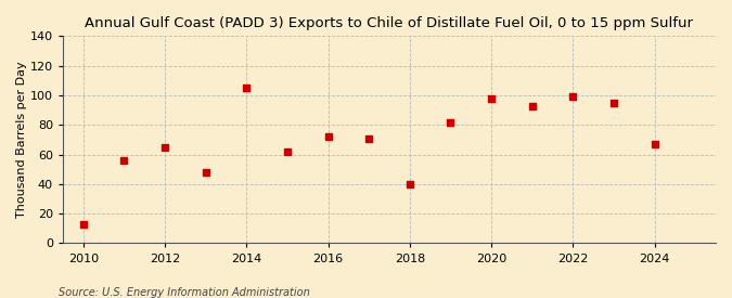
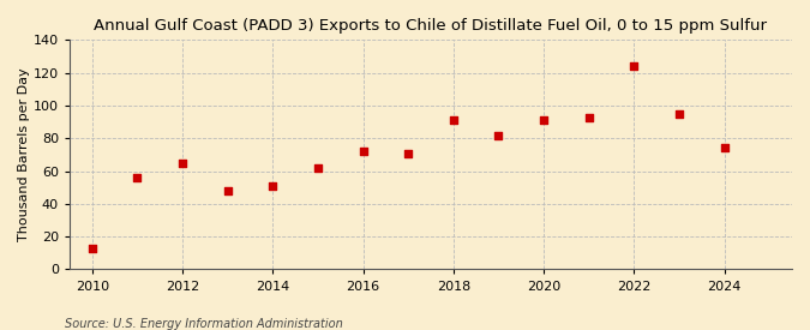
2014: 105 -> 51
2018: 40 -> 91
2020: 98 -> 91
2022: 99 -> 124
2024: 67 -> 74
